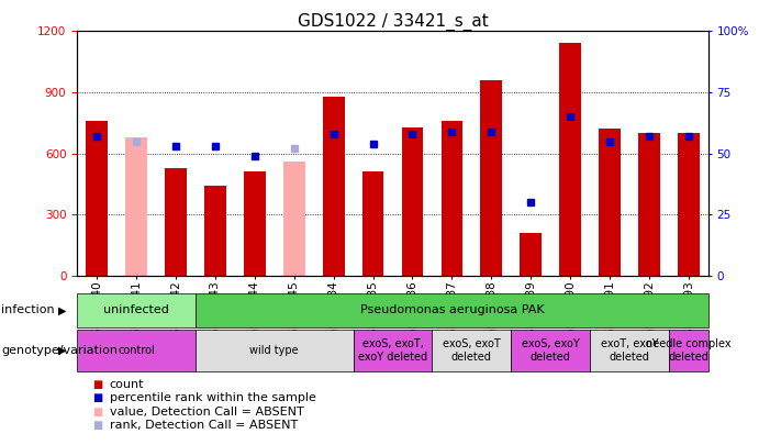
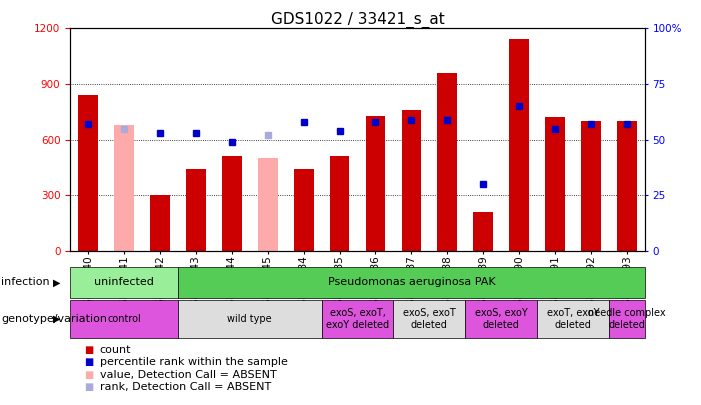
GSM24740: 760 -> 840
GSM24742: 530 -> 300
GSM24745: 560 -> 500
GSM24784: 880 -> 440
